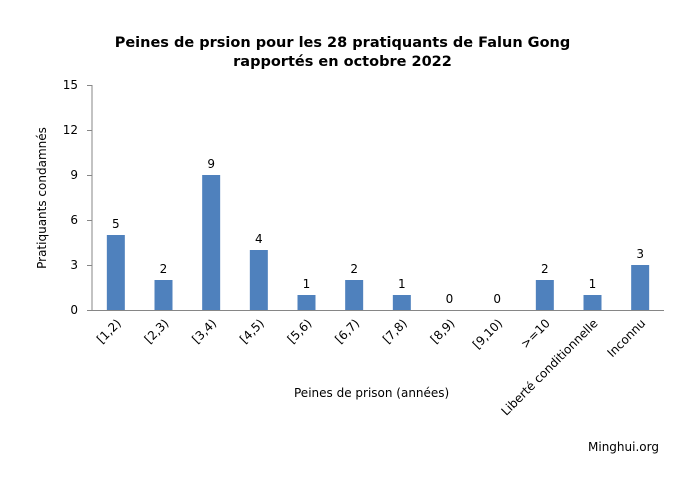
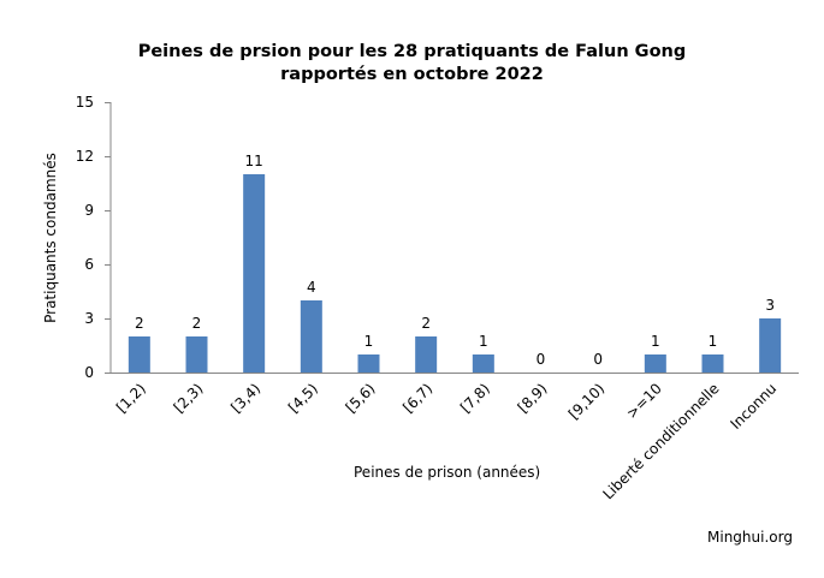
[1,2): 5 -> 2
[3,4): 9 -> 11
>=10: 2 -> 1
